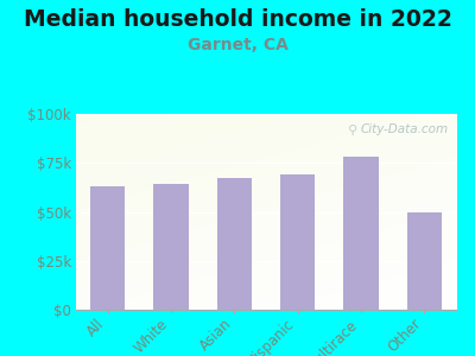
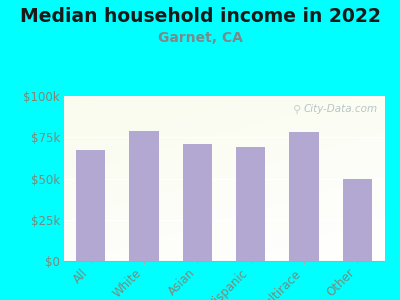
All: $63k -> $67k
White: $64k -> $79k
Asian: $67k -> $71k
